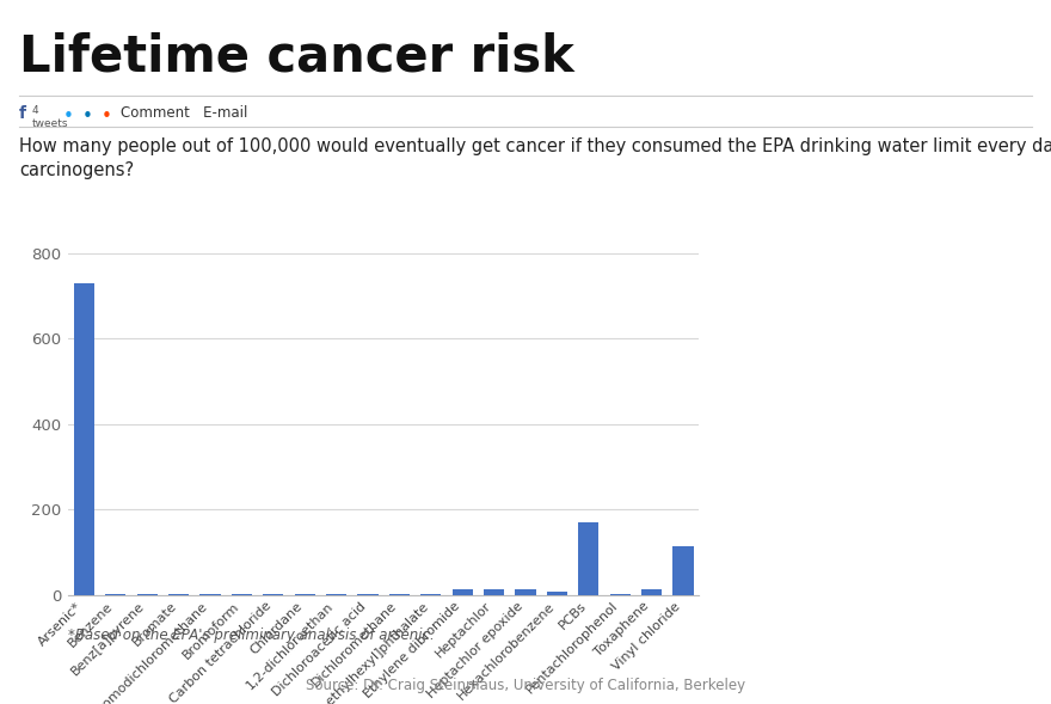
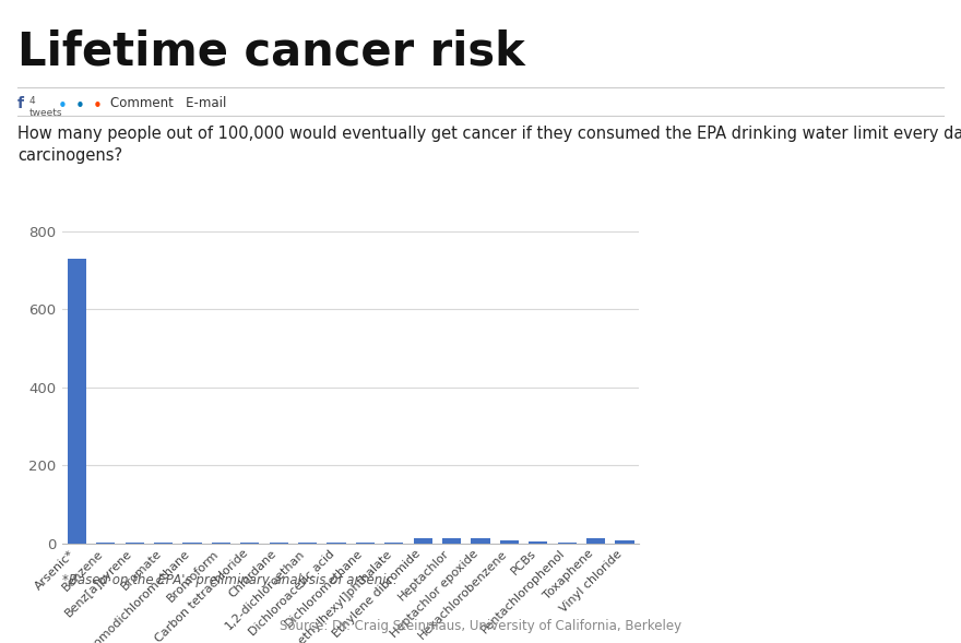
PCBs: 170 -> 5
Vinyl chloride: 115 -> 7
